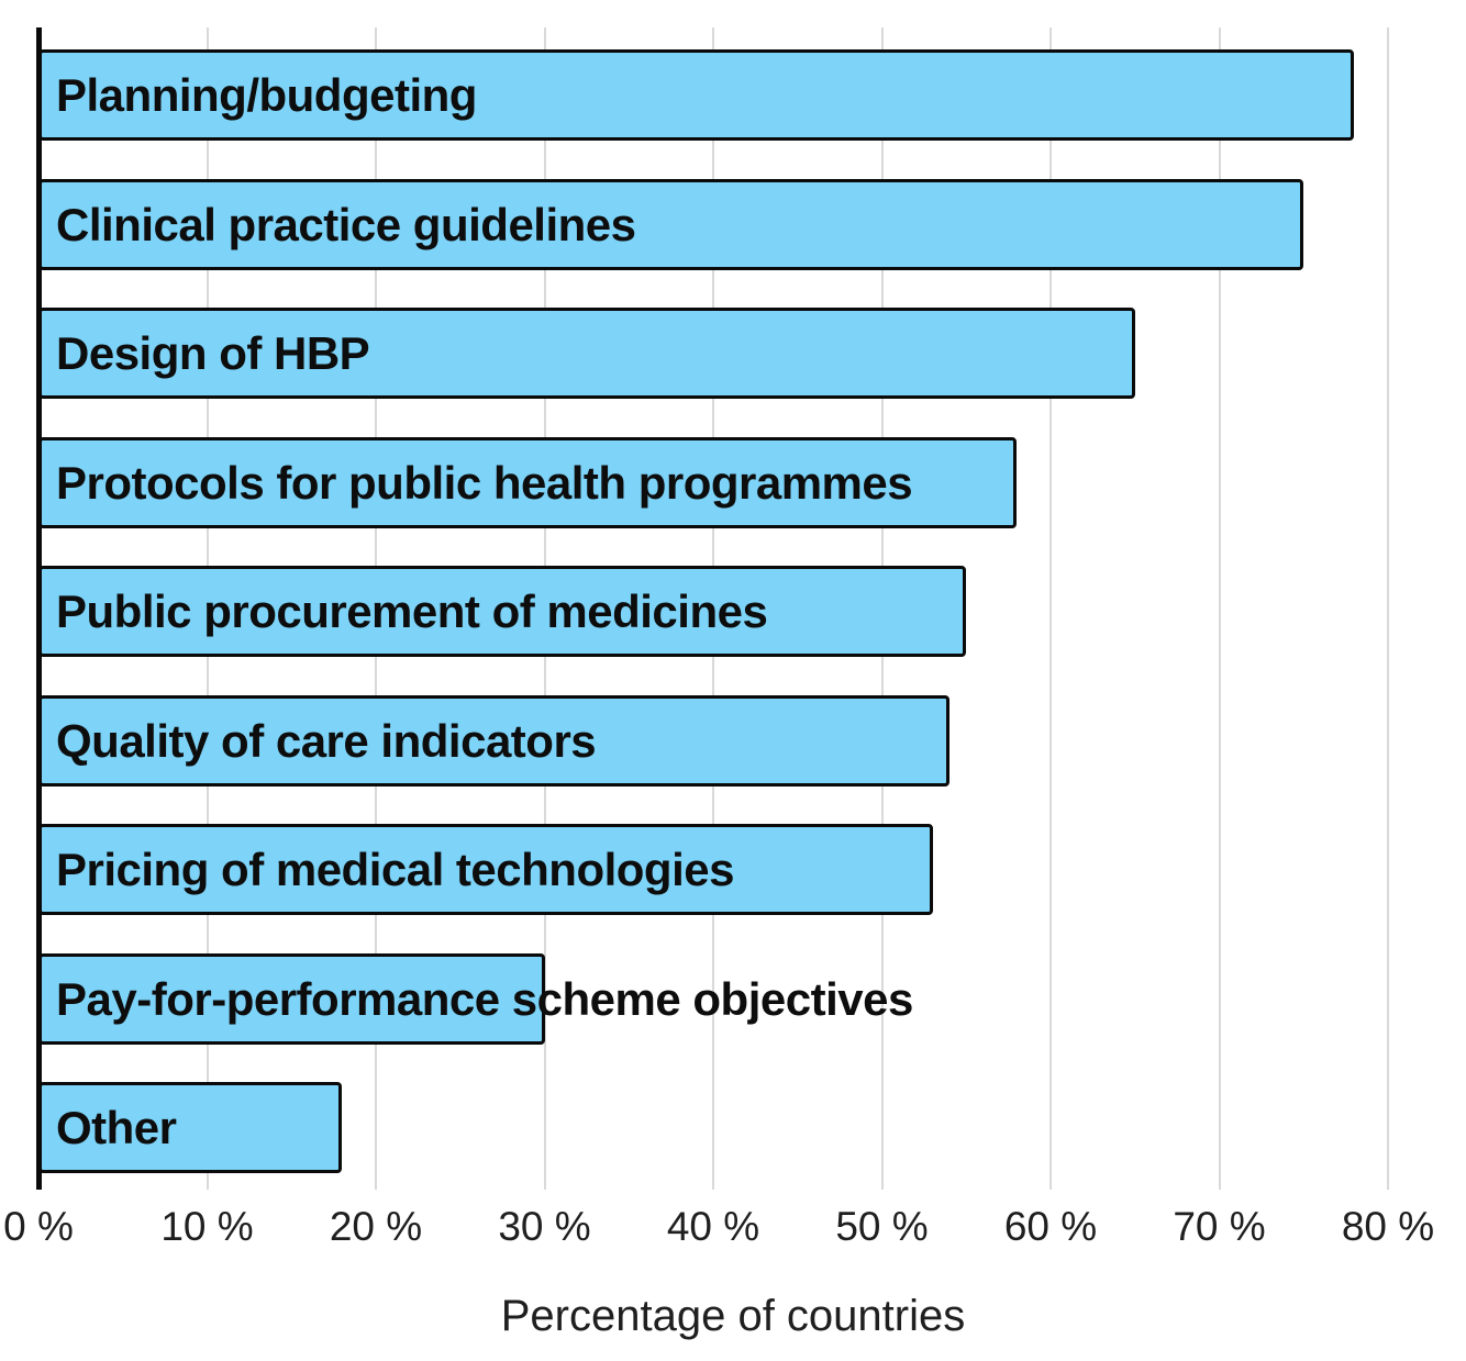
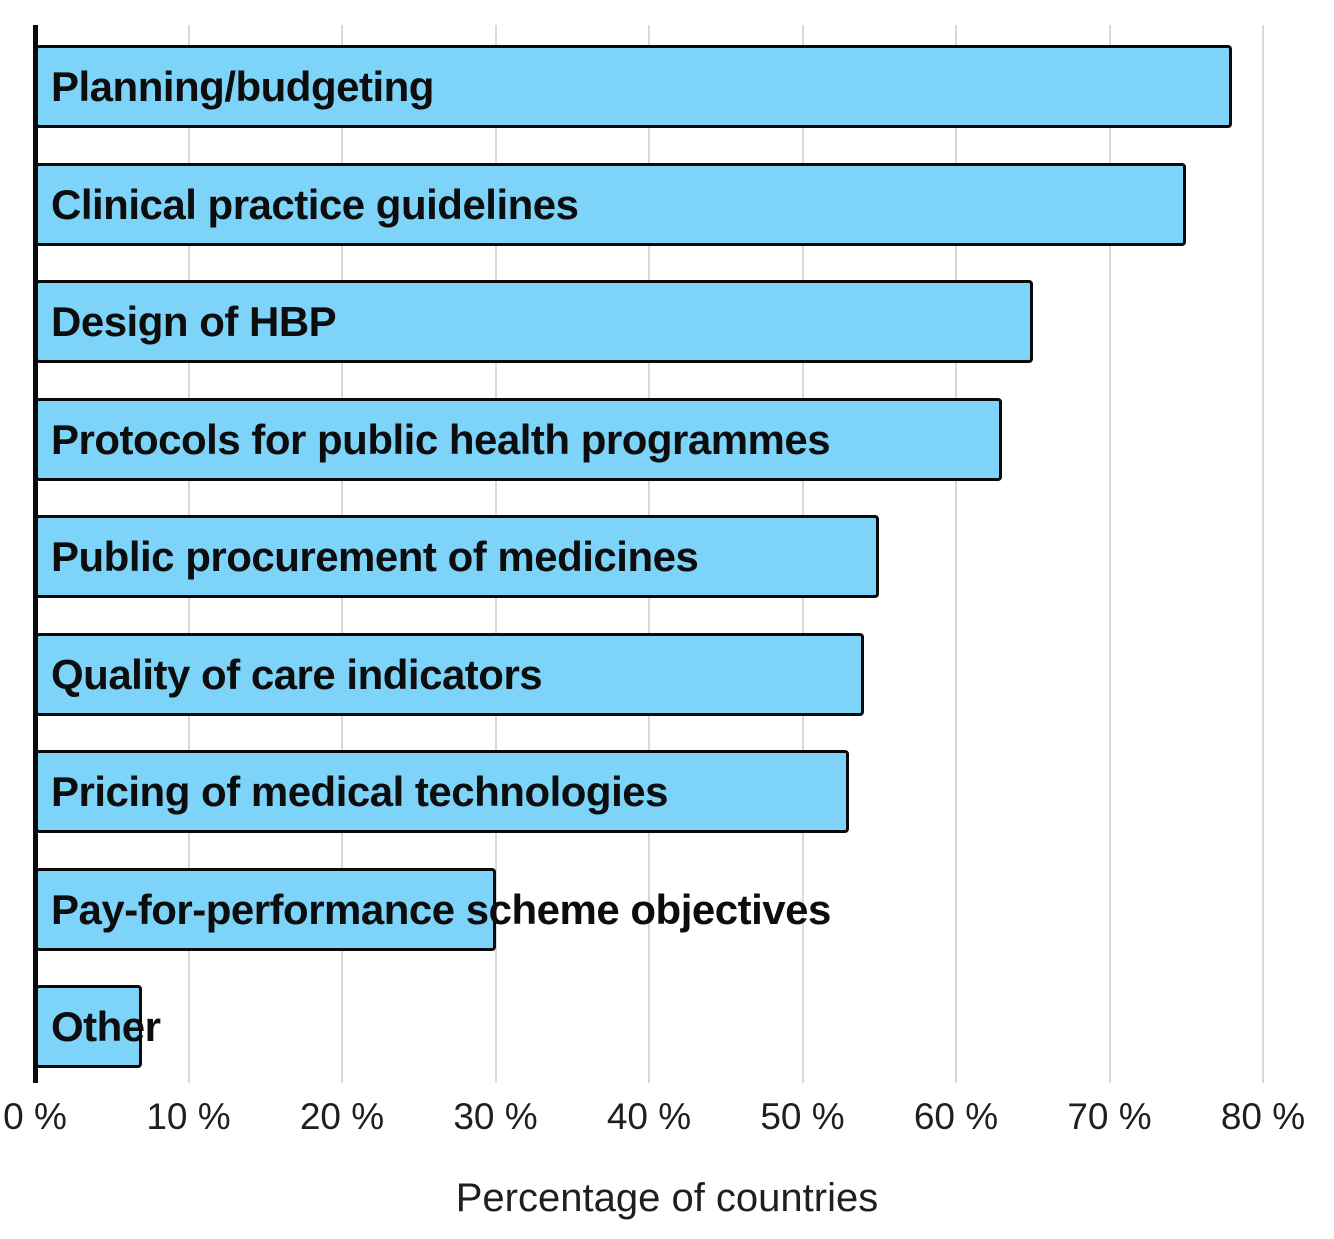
Protocols for public health programmes: 58% -> 63%
Other: 18% -> 7%
